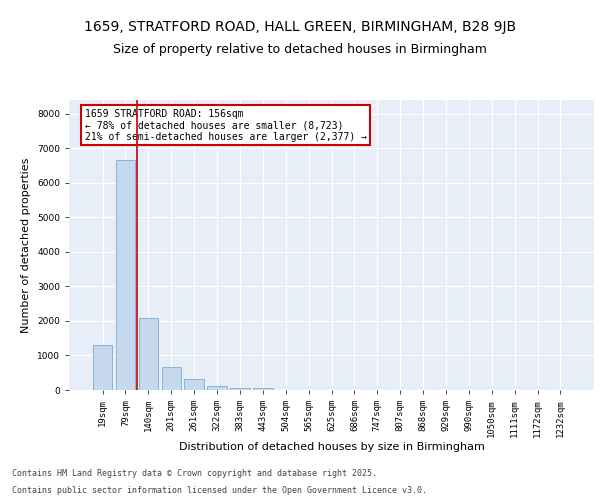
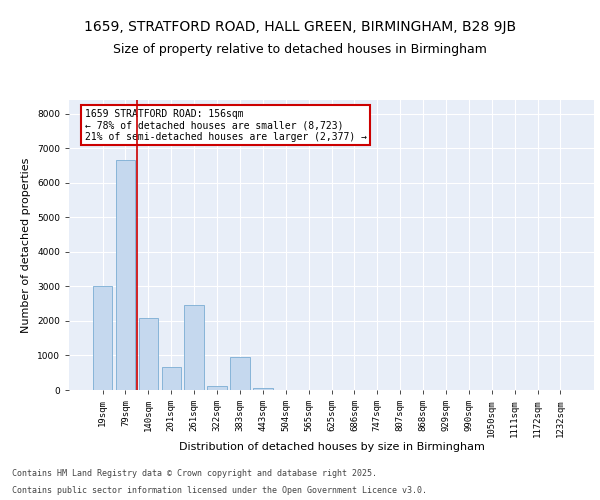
19sqm: 1300 -> 3000
261sqm: 310 -> 2450
383sqm: 70 -> 950
